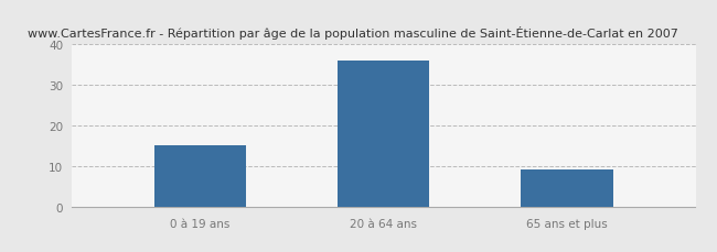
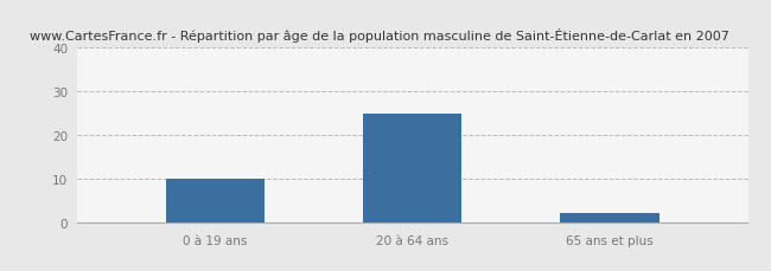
0 à 19 ans: 15 -> 10
20 à 64 ans: 36 -> 25
65 ans et plus: 9 -> 2
